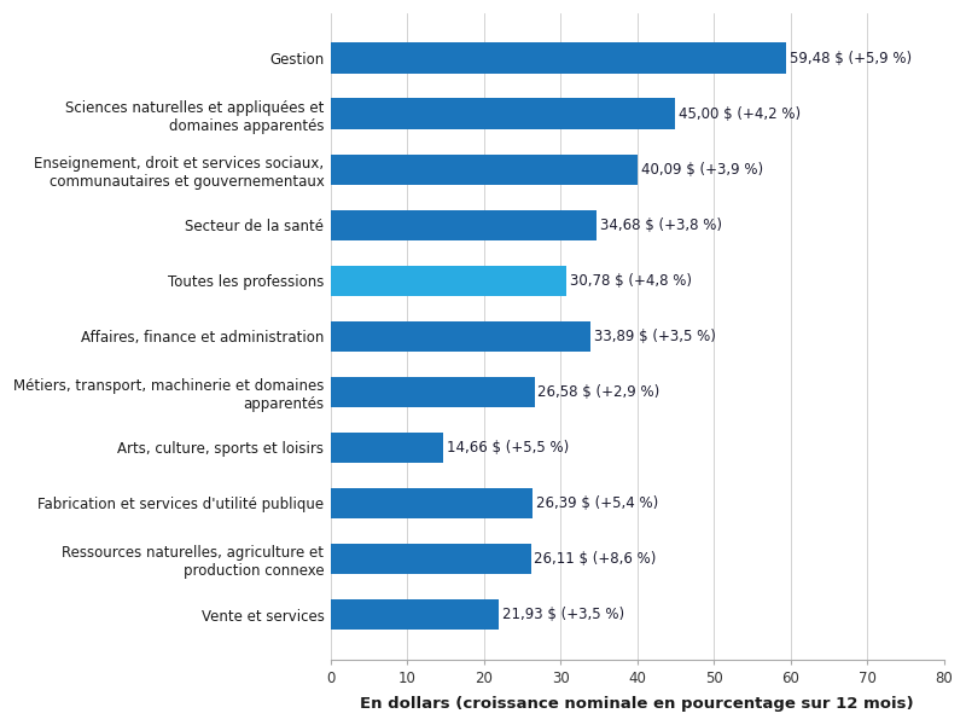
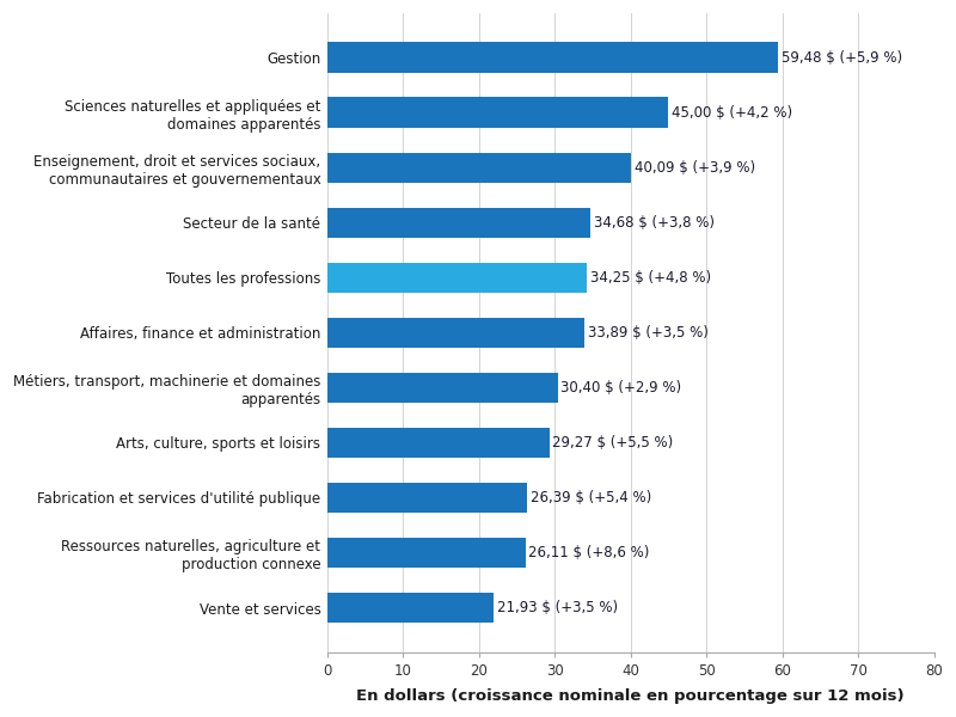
Toutes les professions: 30,78 -> 34,25
Métiers, transport, machinerie et domaines apparentés: 26,58 -> 30,40
Arts, culture, sports et loisirs: 14,66 -> 29,27
